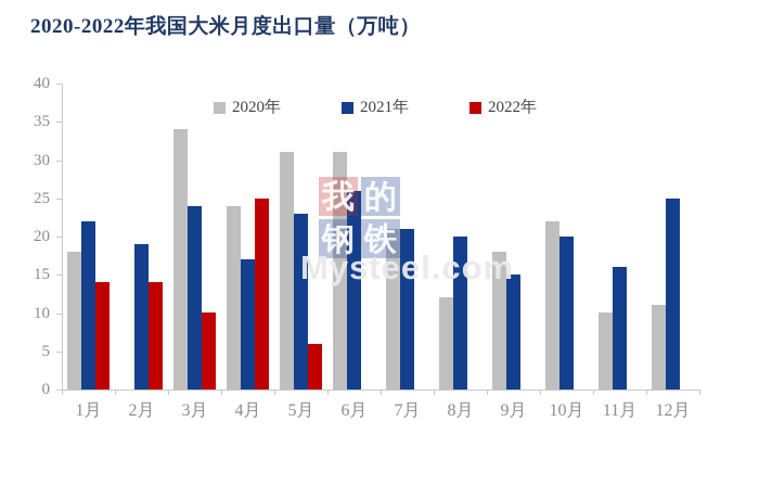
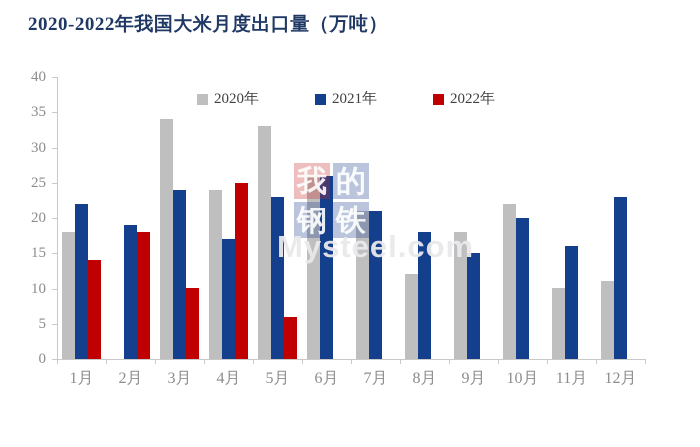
2022年/2月: 14 -> 18
2020年/5月: 31 -> 33
2020年/6月: 31 -> 26
2021年/8月: 20 -> 18
2021年/12月: 25 -> 23
